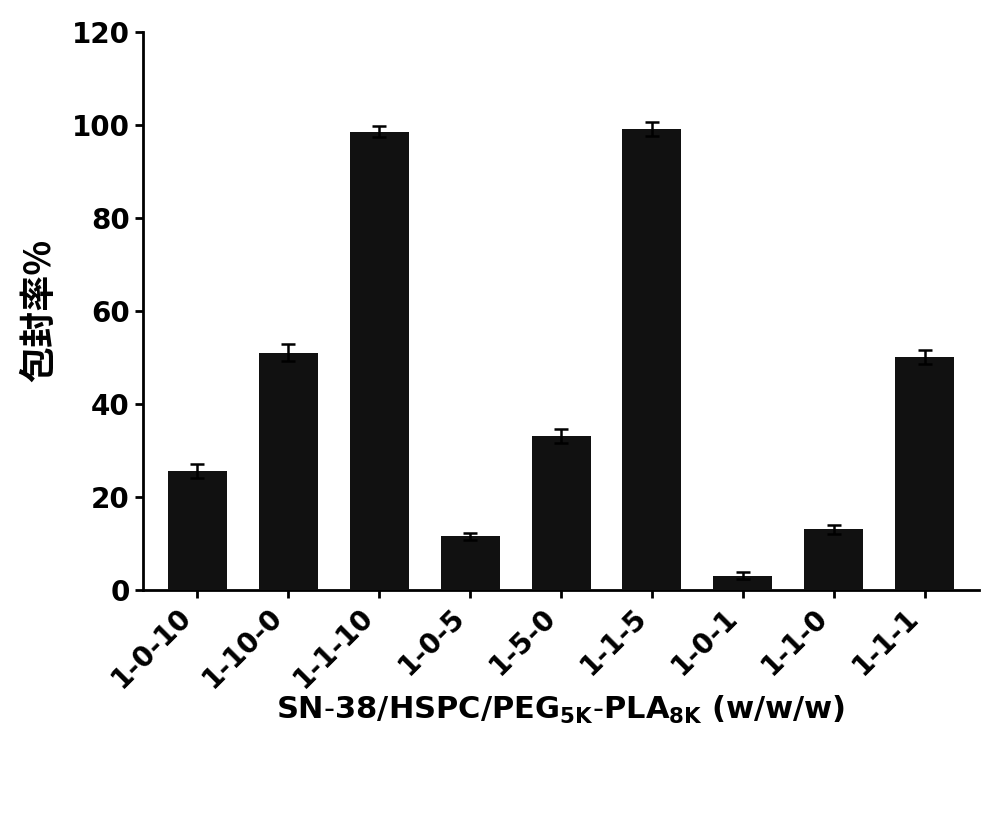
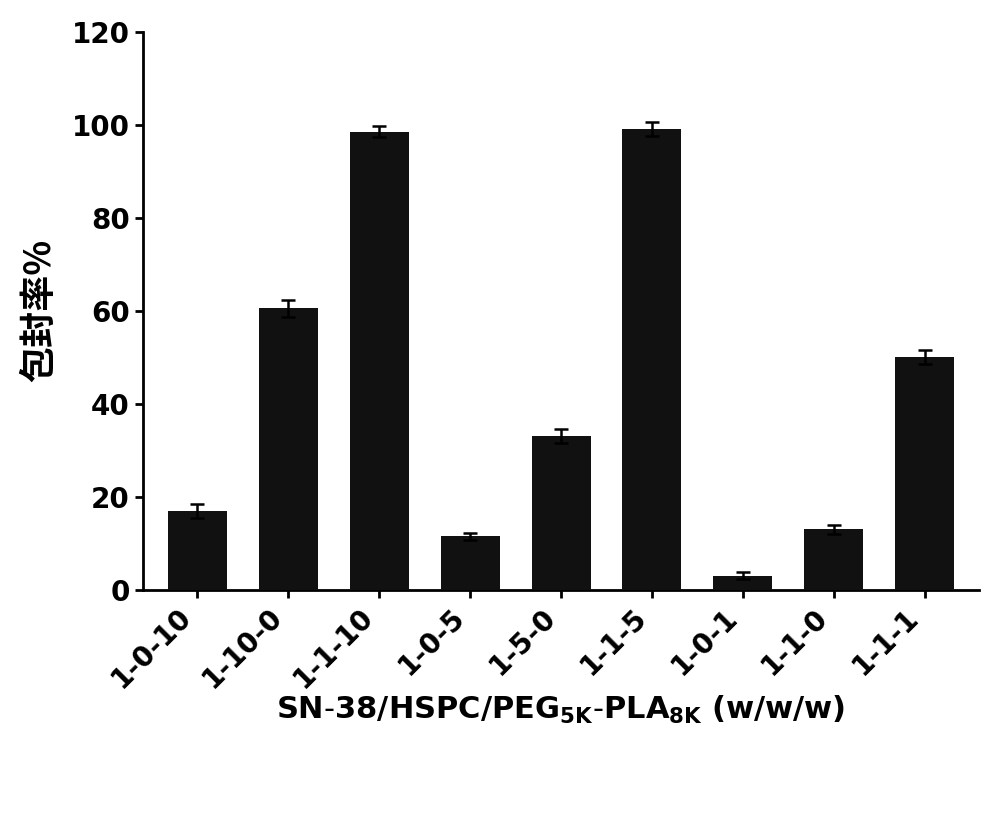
1-0-10: 25.5 -> 17.0
1-10-0: 51.0 -> 60.5
